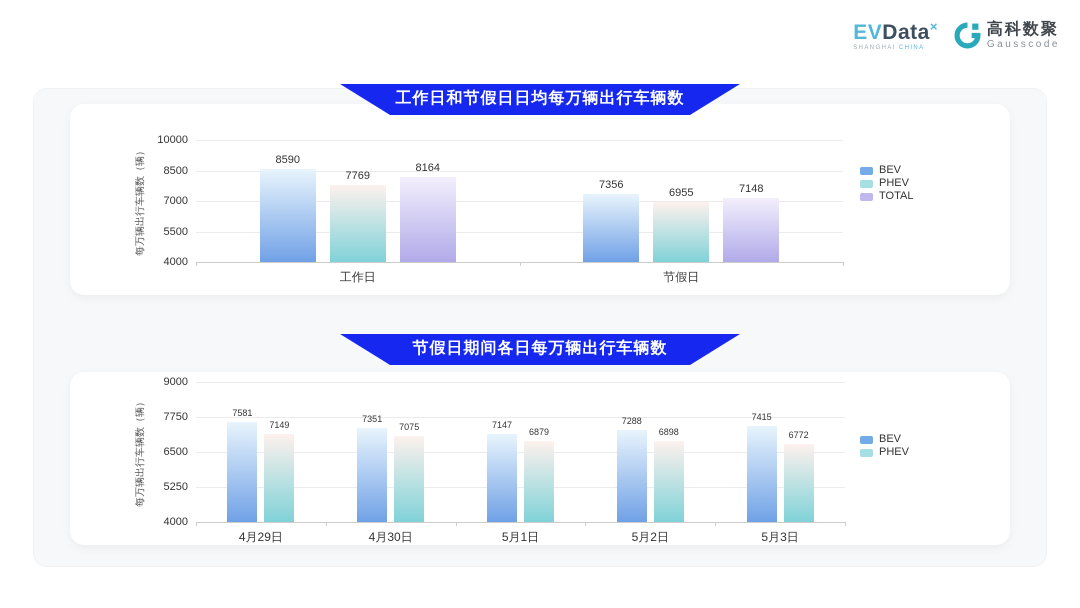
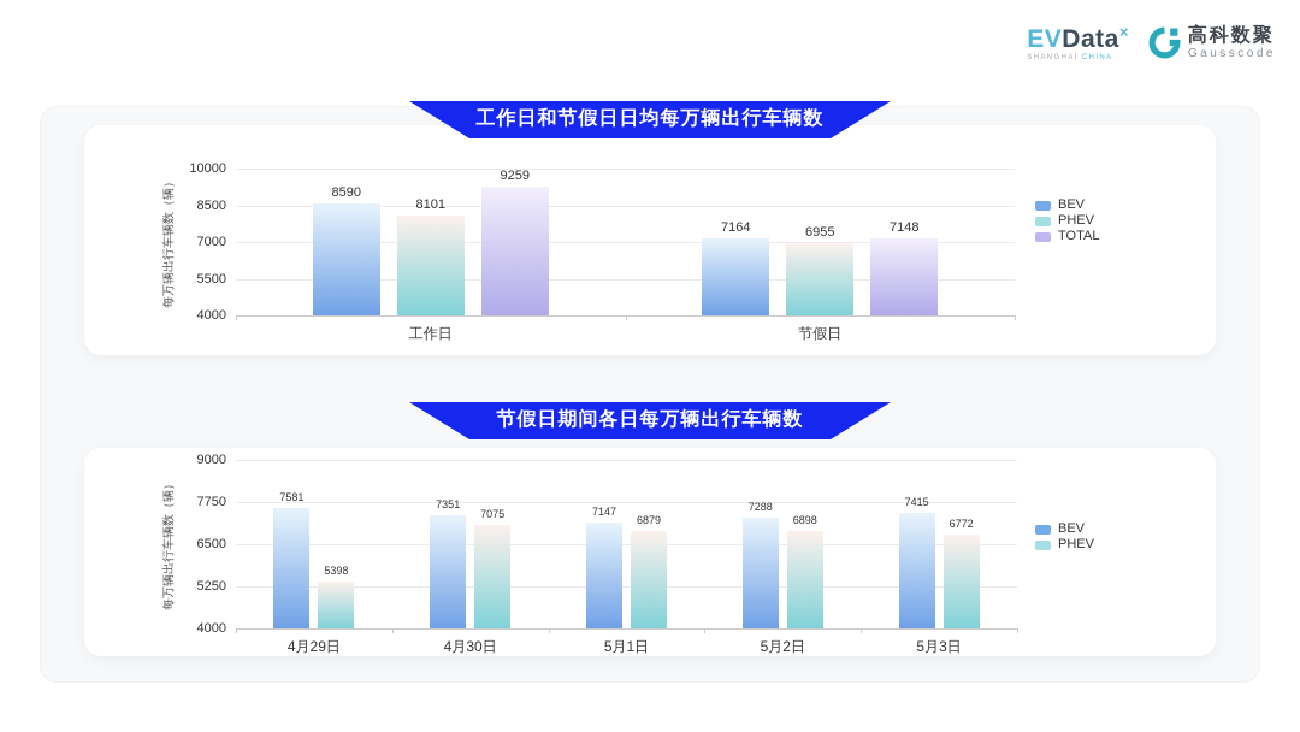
工作日和节假日日均每万辆出行车辆数/PHEV/工作日: 7769 -> 8101
工作日和节假日日均每万辆出行车辆数/TOTAL/工作日: 8164 -> 9259
工作日和节假日日均每万辆出行车辆数/BEV/节假日: 7356 -> 7164
节假日期间各日每万辆出行车辆数/PHEV/4月29日: 7149 -> 5398
